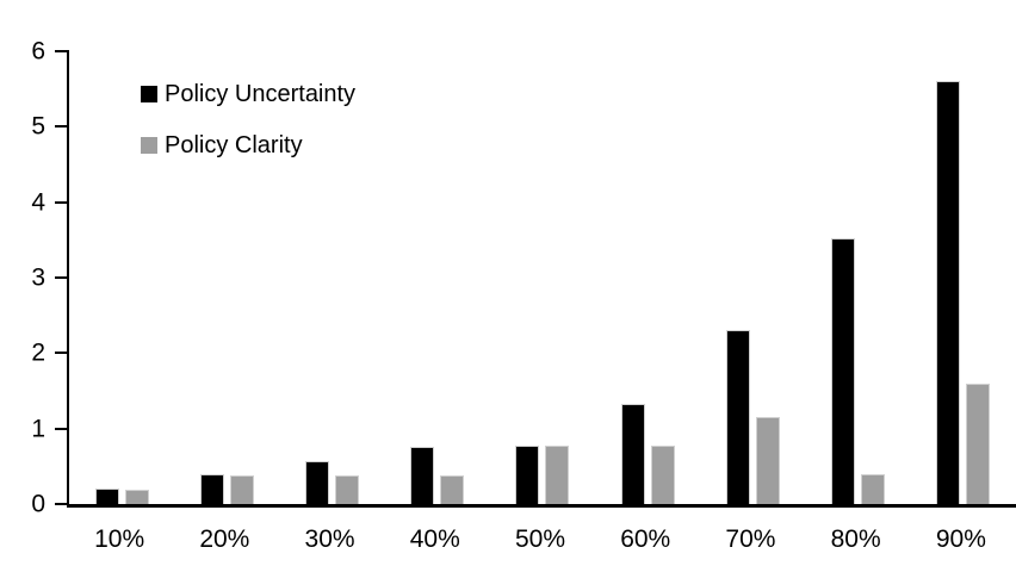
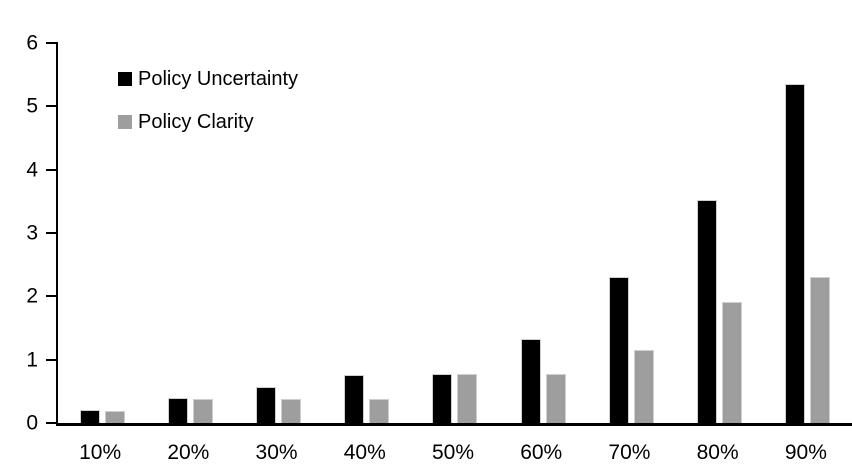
Policy Clarity/80%: 0.4 -> 1.9
Policy Uncertainty/90%: 5.6 -> 5.3
Policy Clarity/90%: 1.6 -> 2.3
